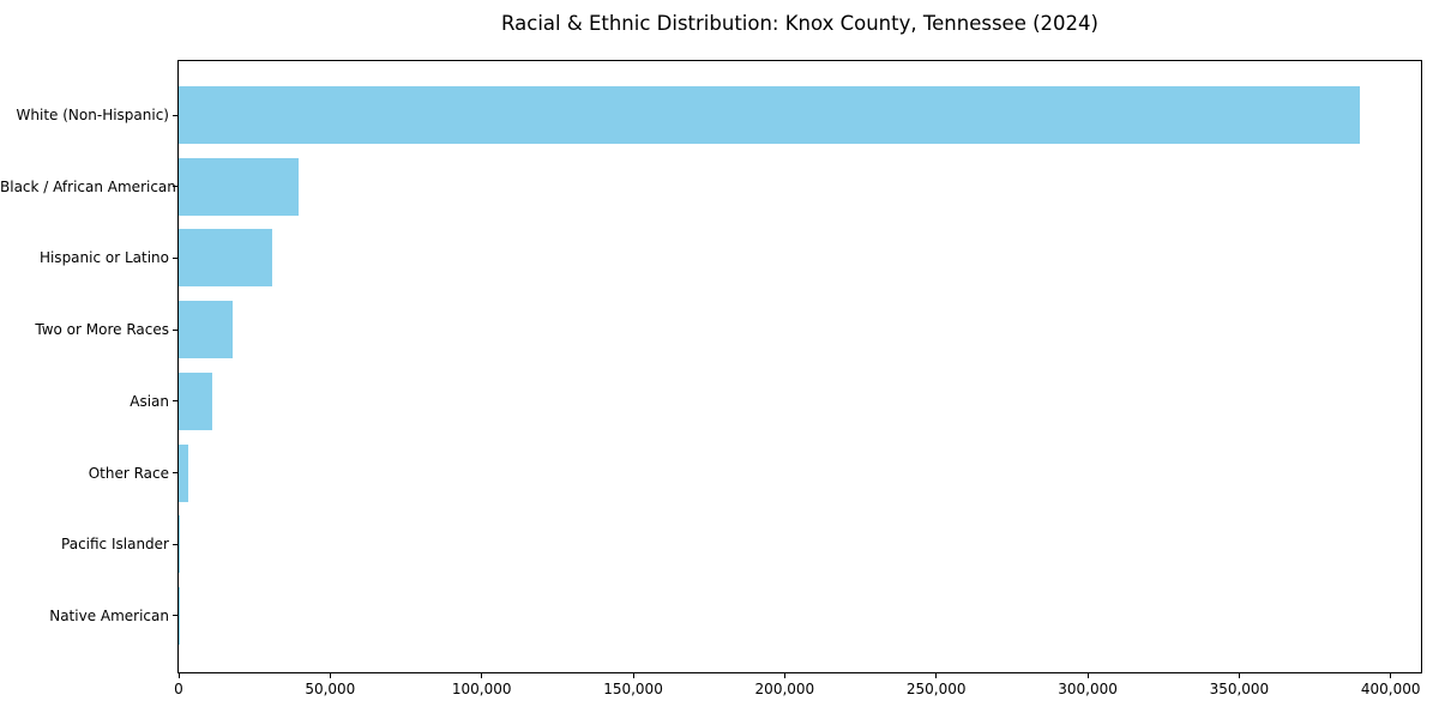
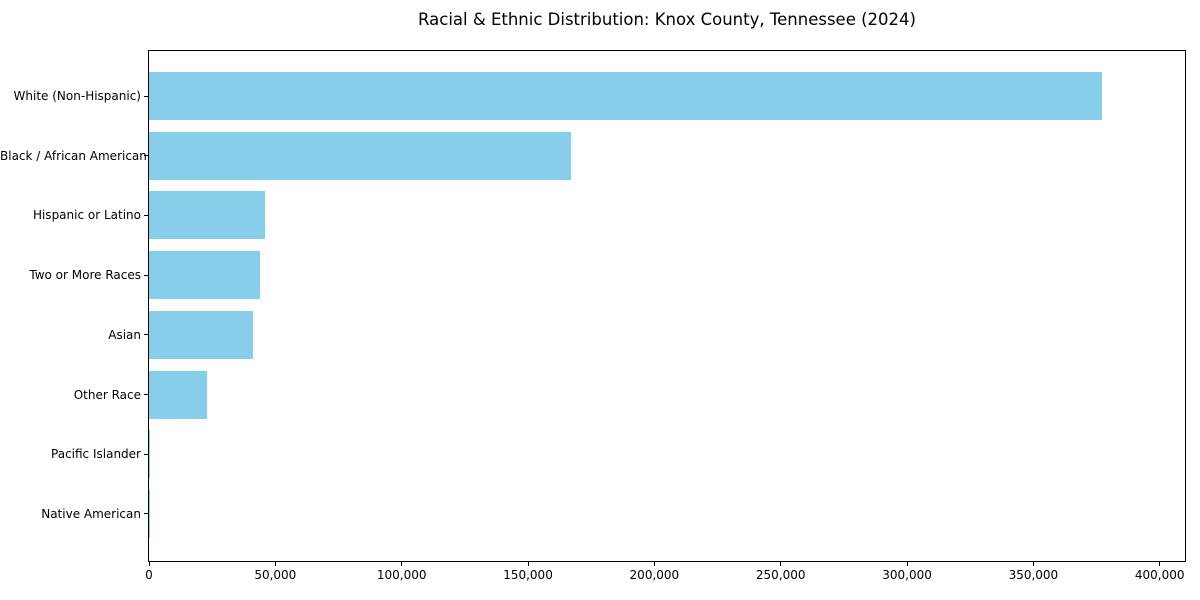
White (Non-Hispanic): 390000 -> 377000
Black / African American: 40000 -> 167000
Hispanic or Latino: 31000 -> 46000
Two or More Races: 18000 -> 44000
Asian: 11000 -> 41000
Other Race: 3000 -> 23000
